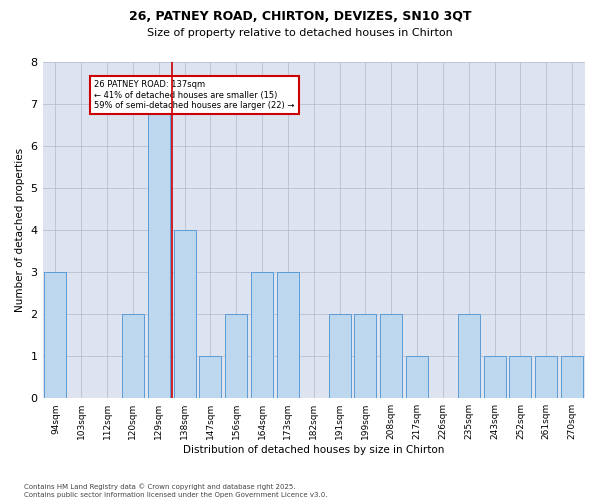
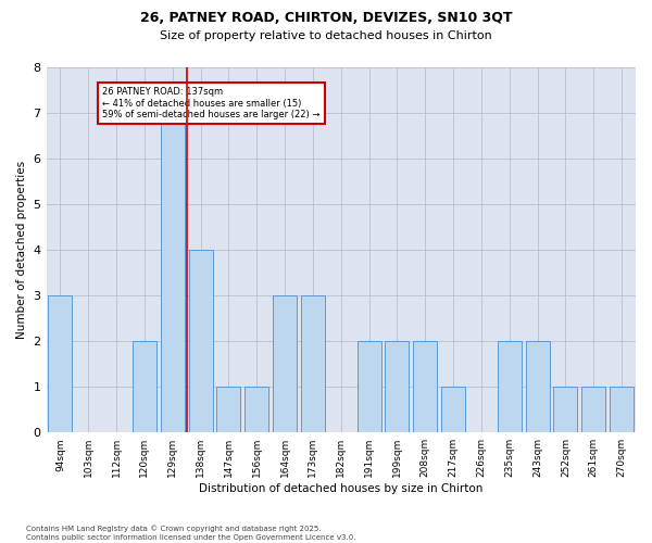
156sqm: 2 -> 1
243sqm: 1 -> 2
